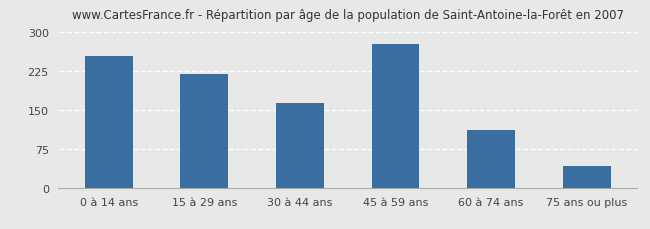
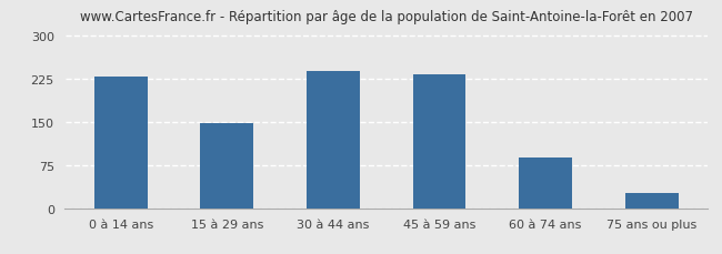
0 à 14 ans: 254 -> 228
15 à 29 ans: 218 -> 148
30 à 44 ans: 162 -> 238
45 à 59 ans: 276 -> 233
60 à 74 ans: 110 -> 88
75 ans ou plus: 42 -> 27
